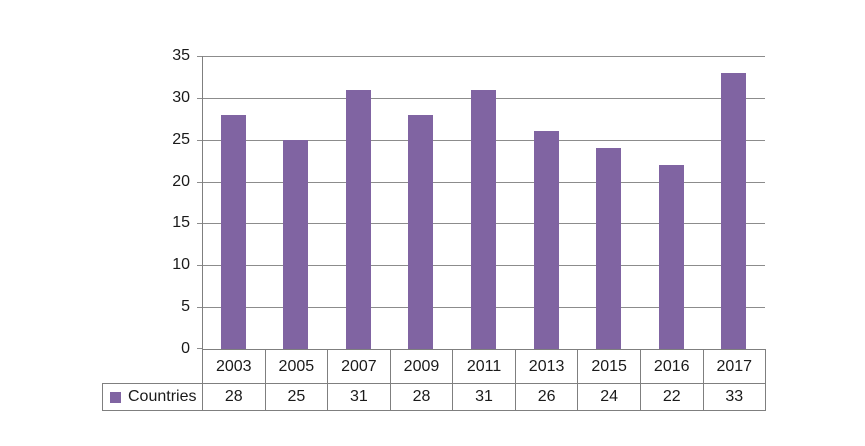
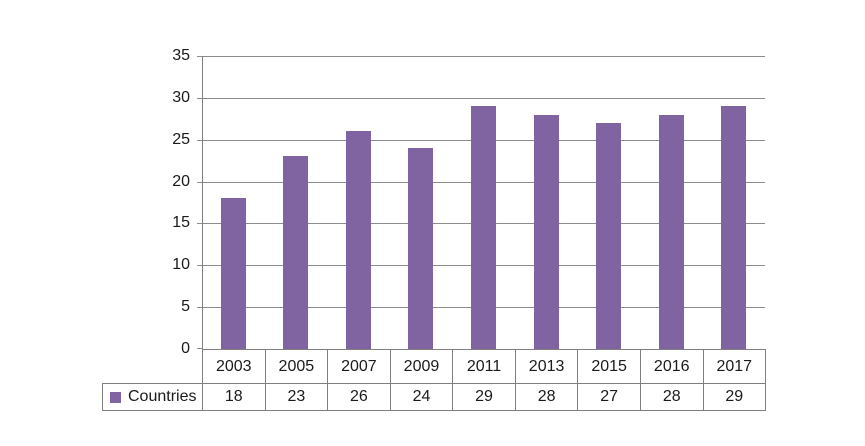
2003: 28 -> 18
2005: 25 -> 23
2007: 31 -> 26
2009: 28 -> 24
2011: 31 -> 29
2013: 26 -> 28
2015: 24 -> 27
2016: 22 -> 28
2017: 33 -> 29
